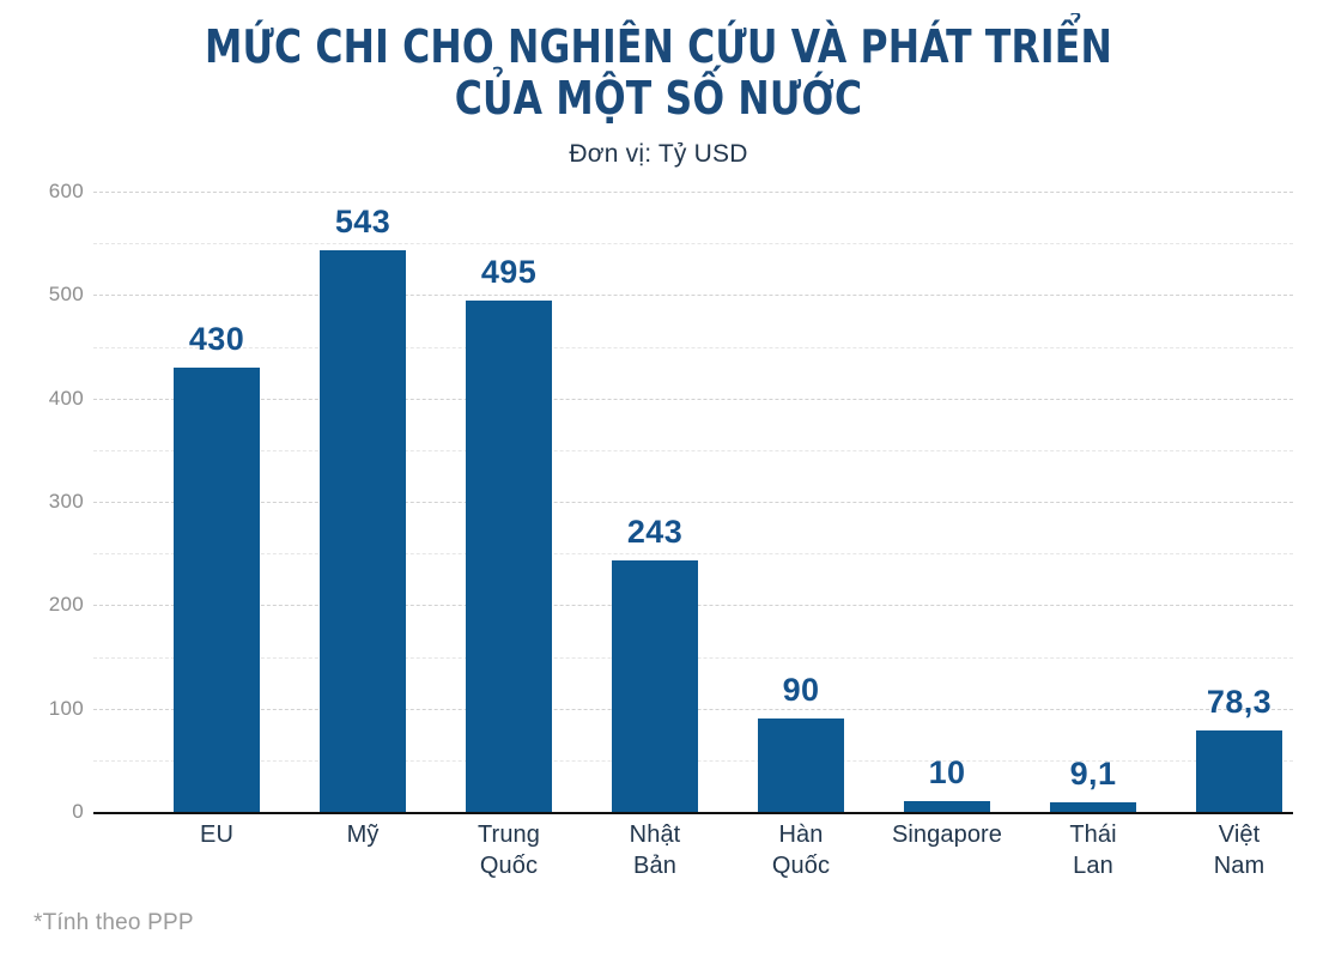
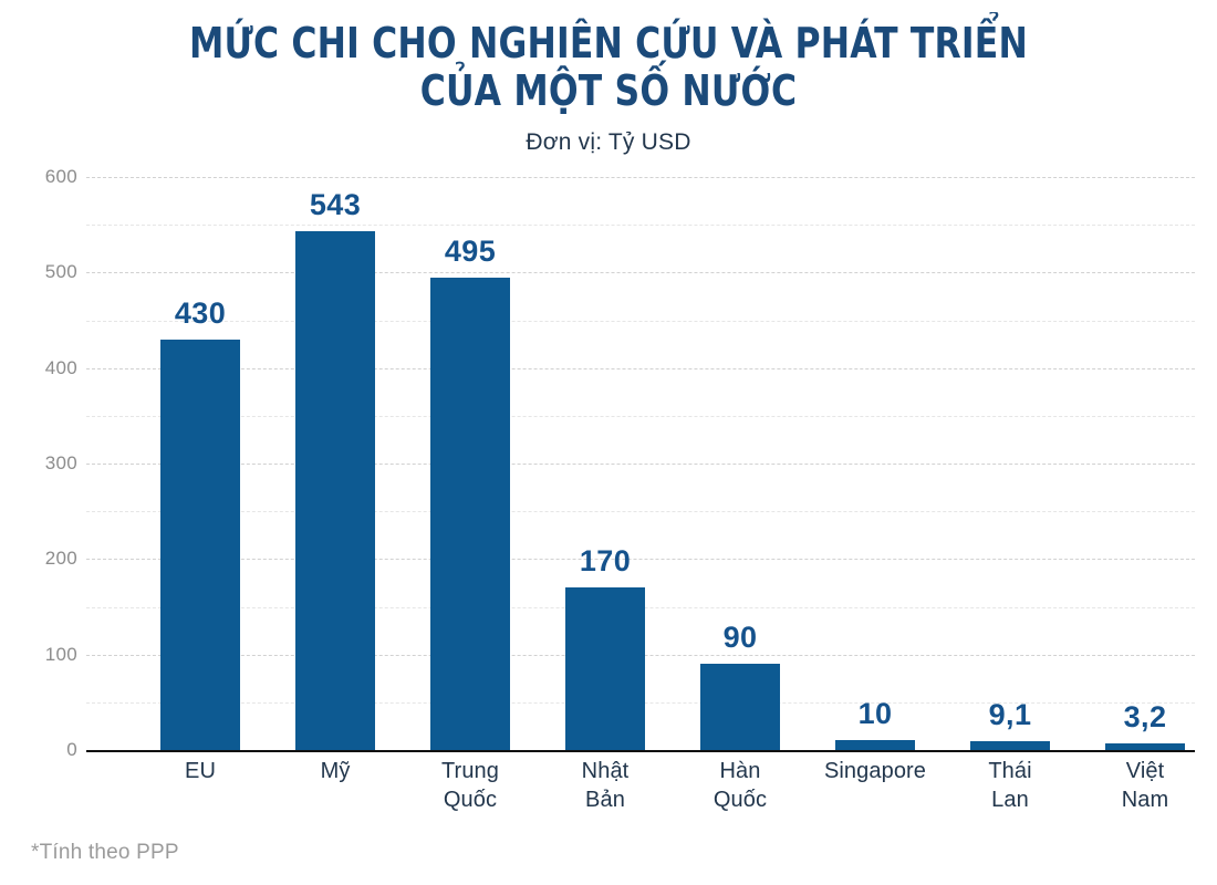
Nhật Bản: 243 -> 170
Việt Nam: 78,3 -> 3,2
